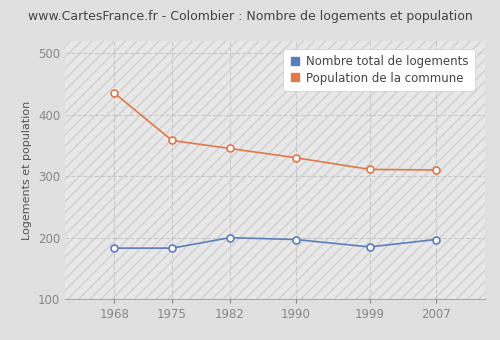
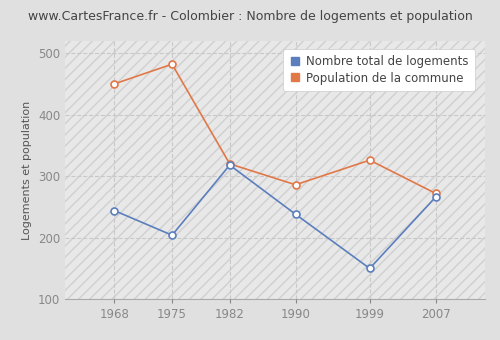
Nombre total de logements/1968: 183 -> 244
Population de la commune/1968: 435 -> 450
Nombre total de logements/1975: 183 -> 204
Population de la commune/1975: 358 -> 482
Nombre total de logements/1982: 200 -> 318
Population de la commune/1982: 345 -> 320
Nombre total de logements/1990: 197 -> 238
Population de la commune/1990: 330 -> 286
Nombre total de logements/1999: 185 -> 150
Population de la commune/1999: 311 -> 326
Nombre total de logements/2007: 197 -> 266
Population de la commune/2007: 310 -> 272
